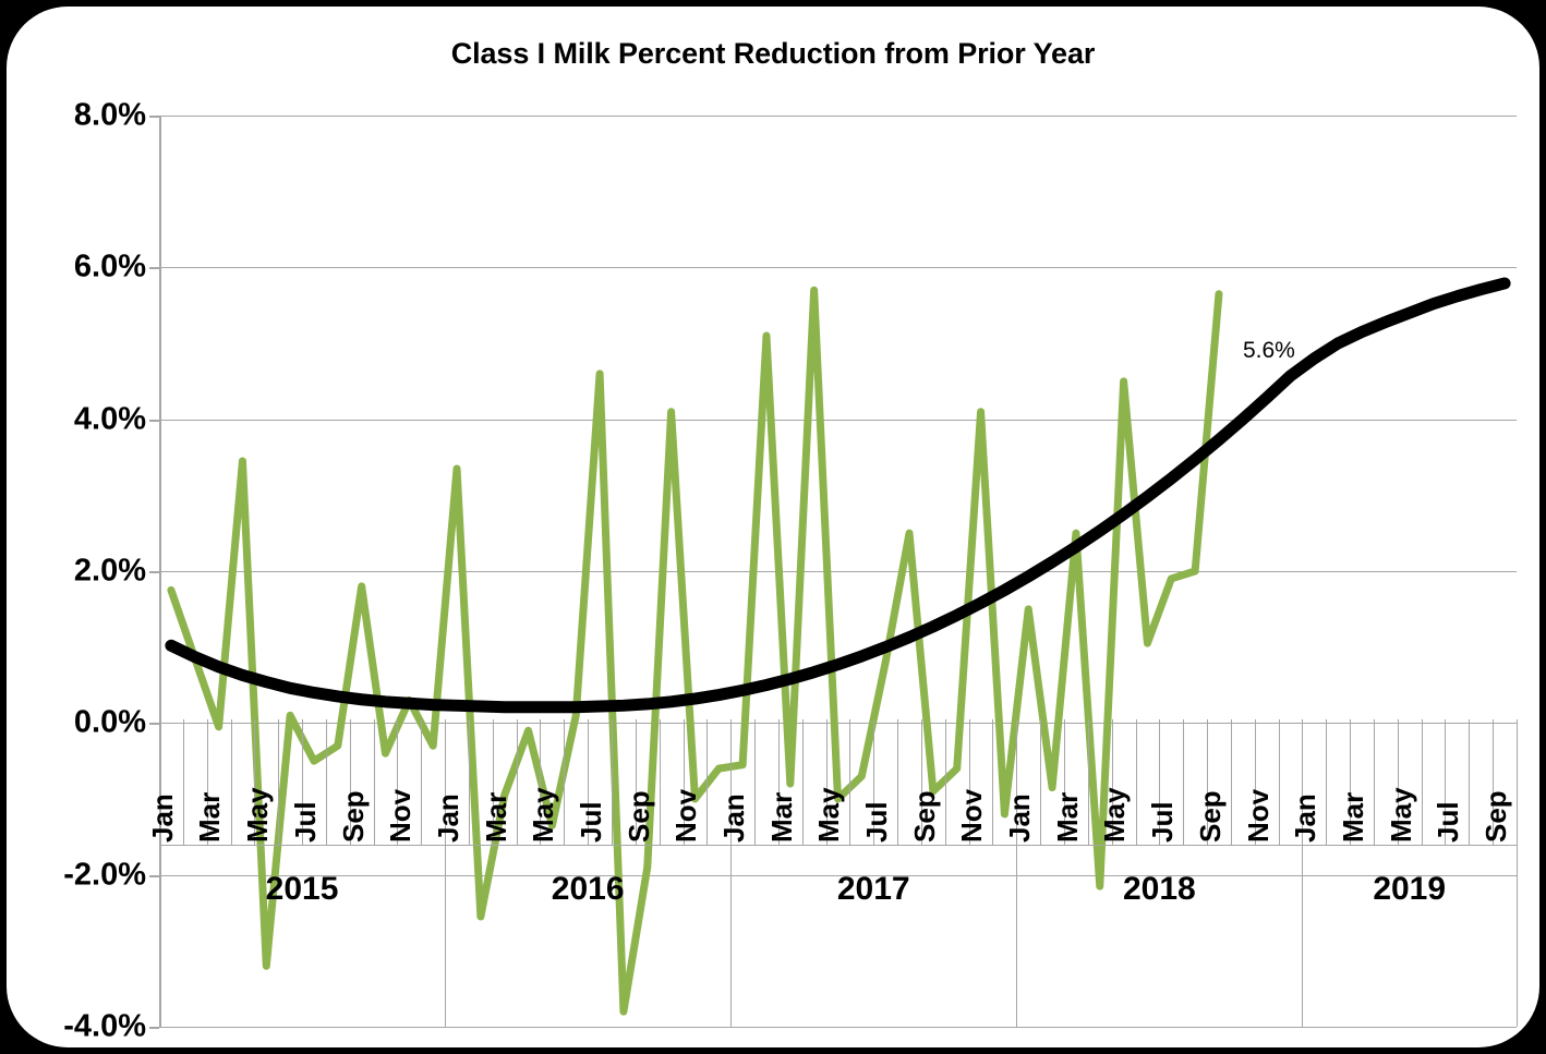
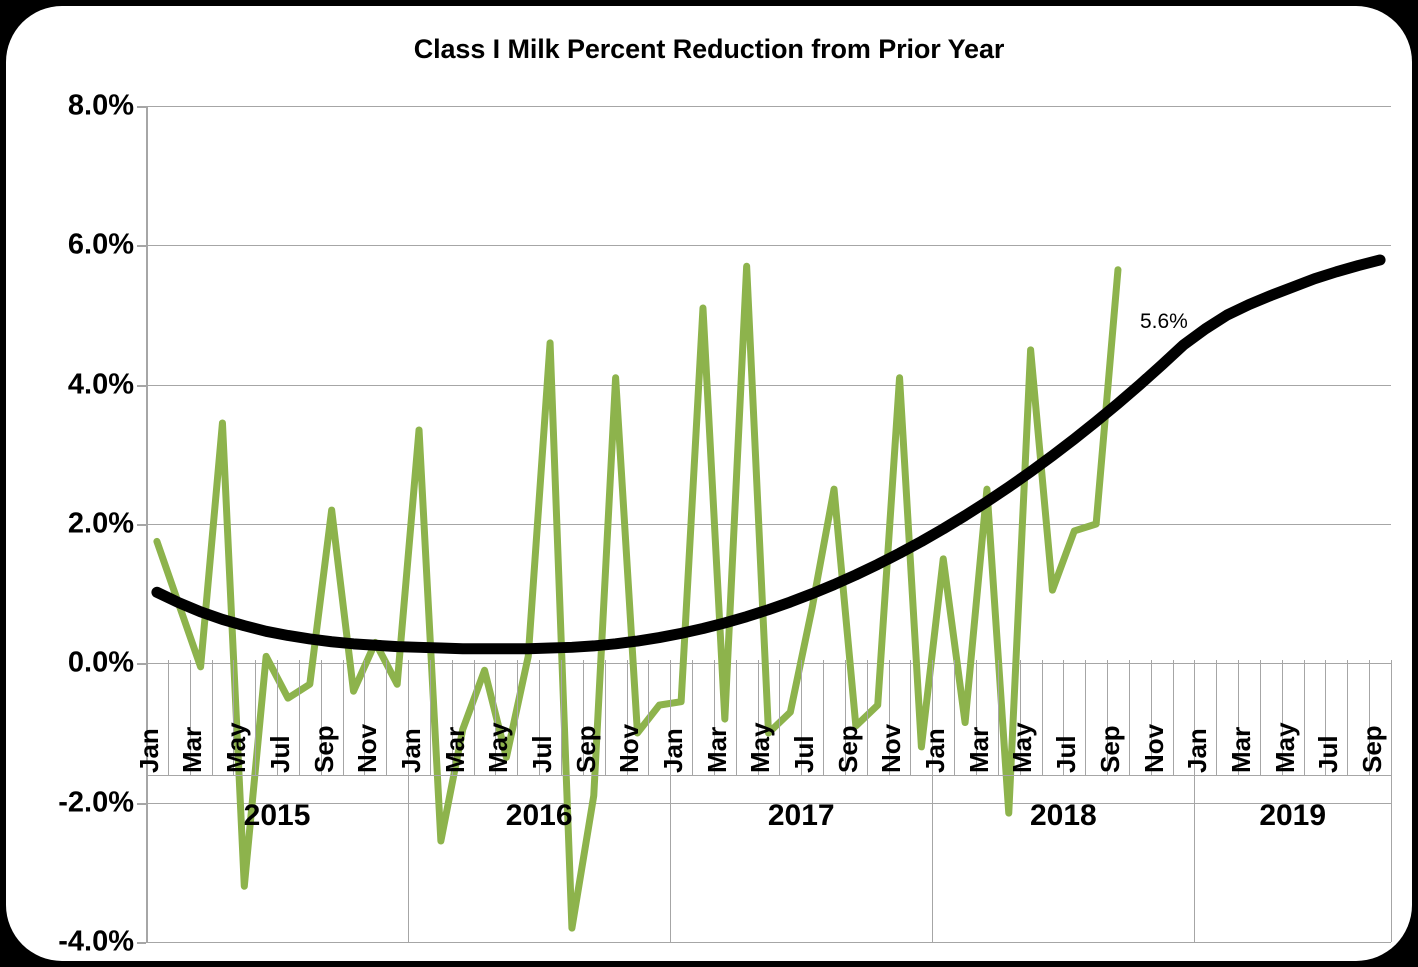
Class I Milk Percent Reduction from Prior Year/Sep 2015: 1.8% -> 2.2%
